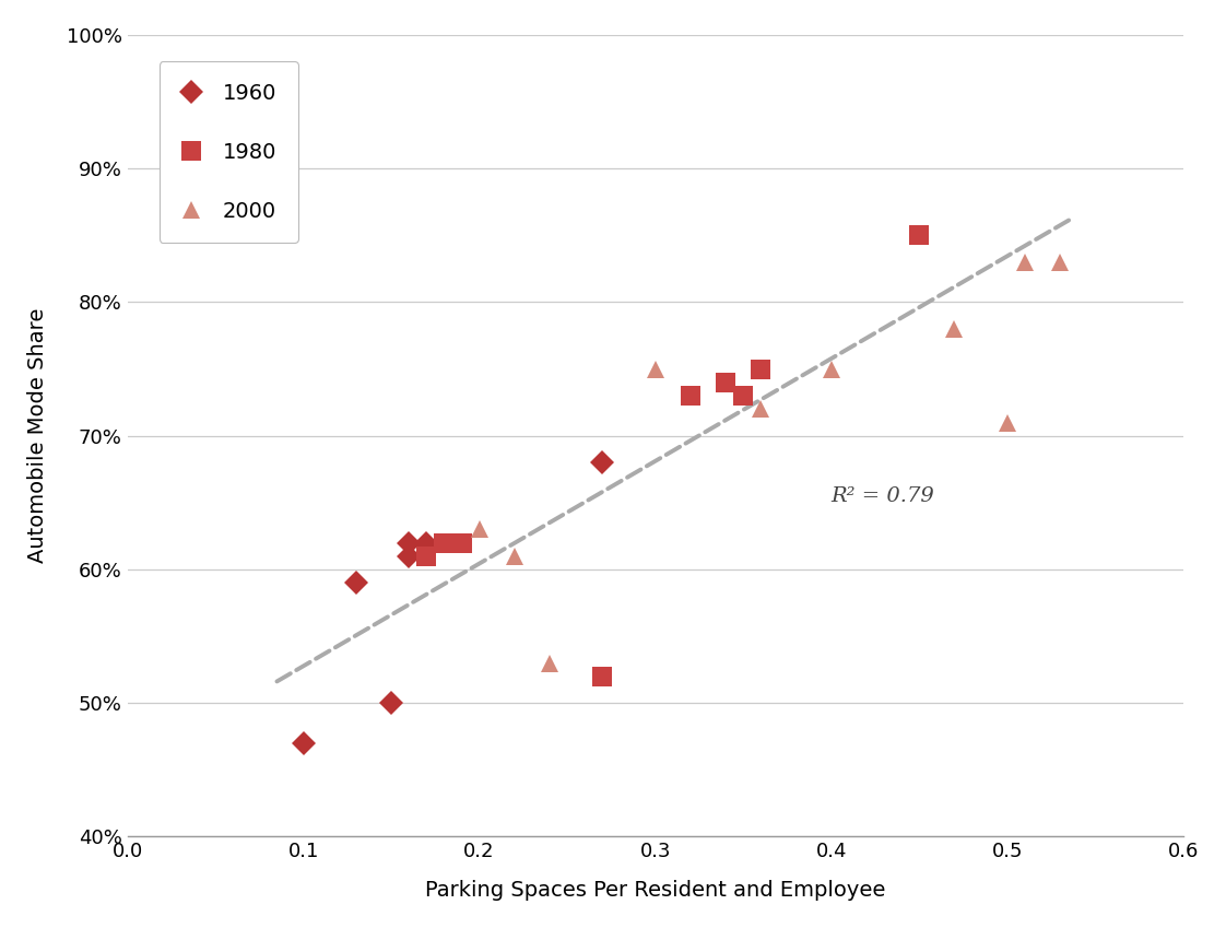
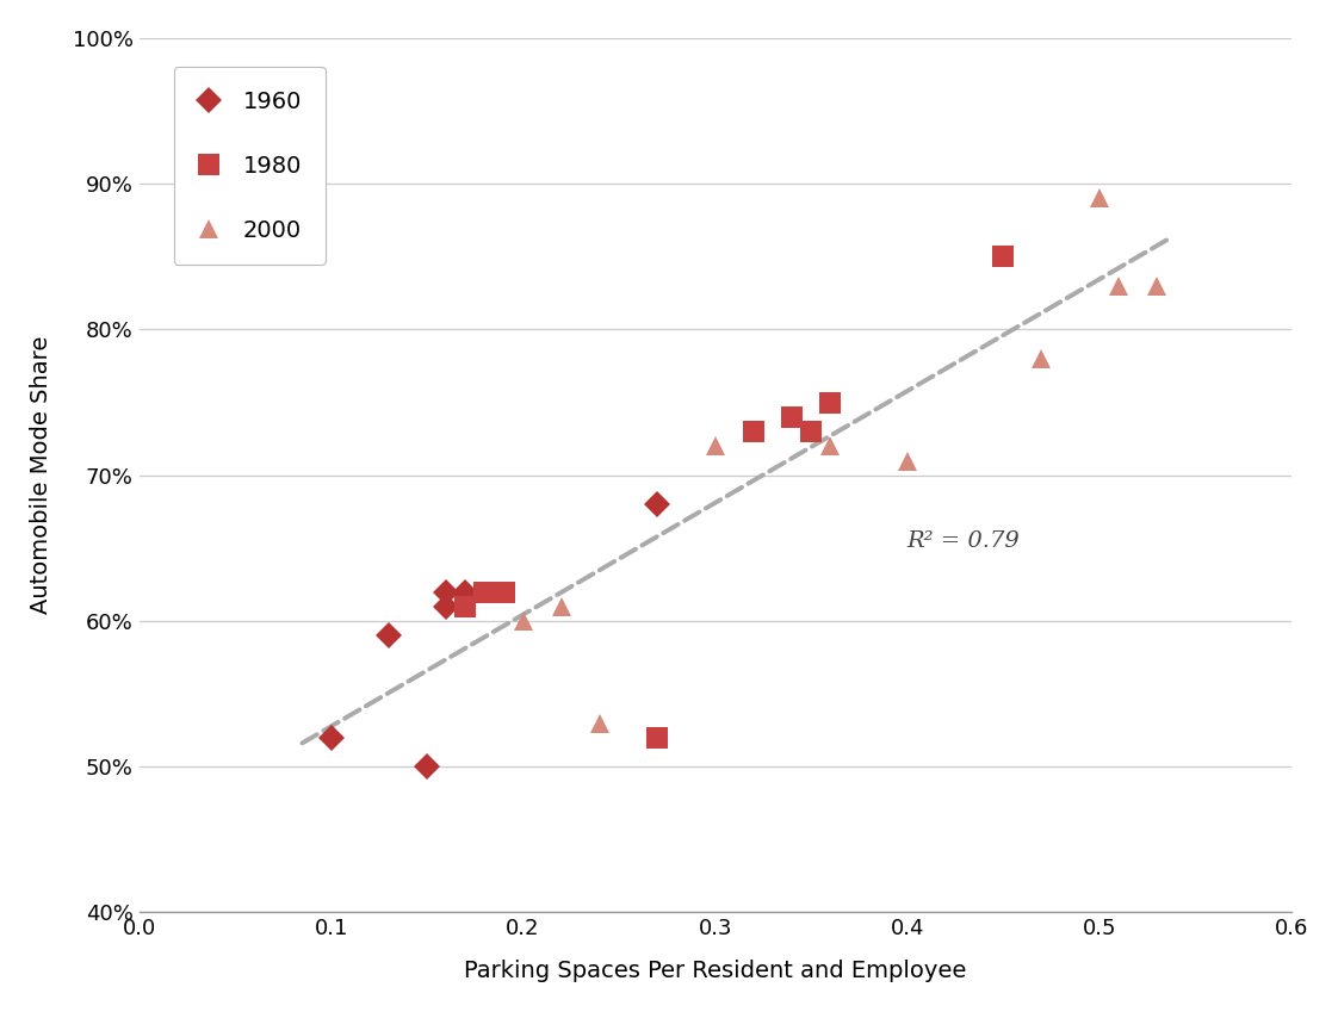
1960/0.1: 47% -> 52%
2000/0.2: 63% -> 60%
2000/0.3: 75% -> 72%
2000/0.4: 75% -> 71%
2000/0.5: 71% -> 89%
